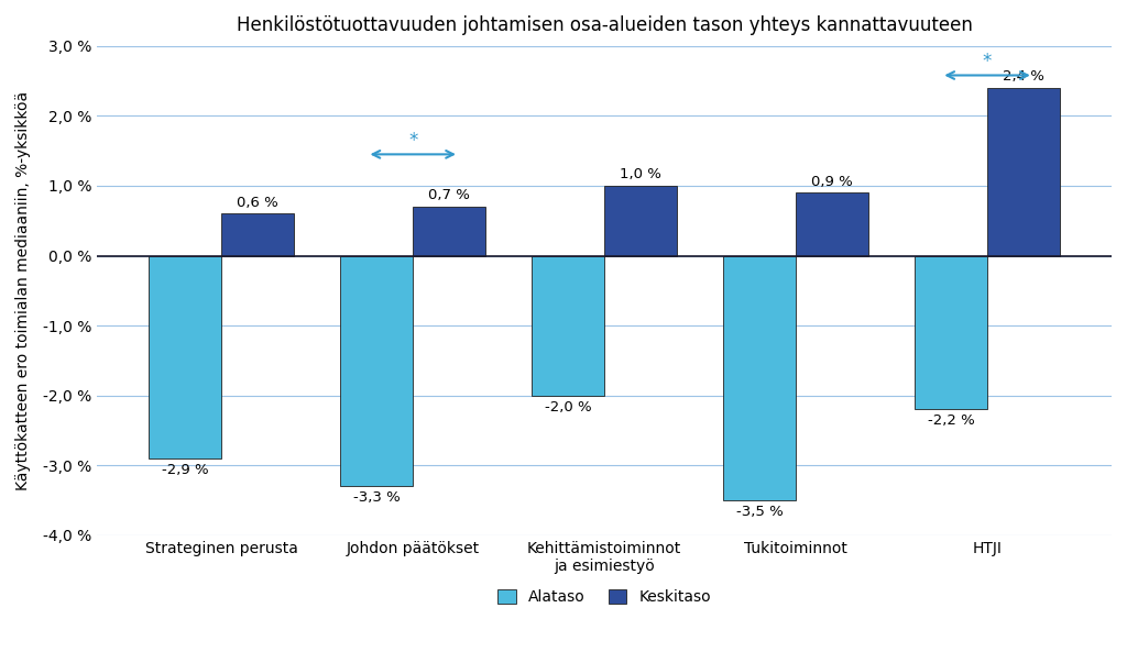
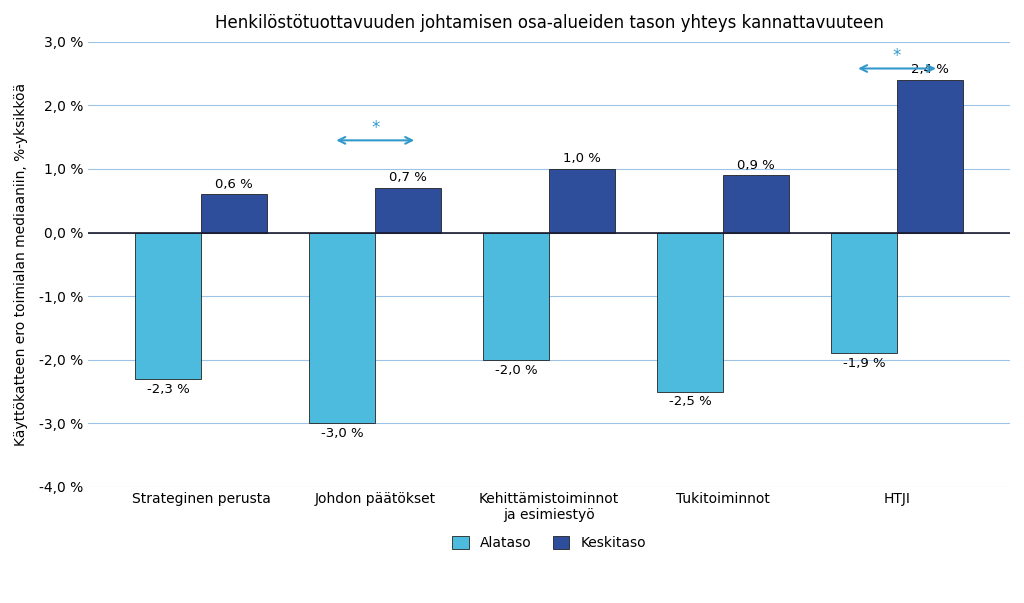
Alataso/Strateginen perusta: -2,9 -> -2,3
Alataso/Johdon päätökset: -3,3 -> -3,0
Alataso/Tukitoiminnot: -3,5 -> -2,5
Alataso/HTJI: -2,2 -> -1,9
